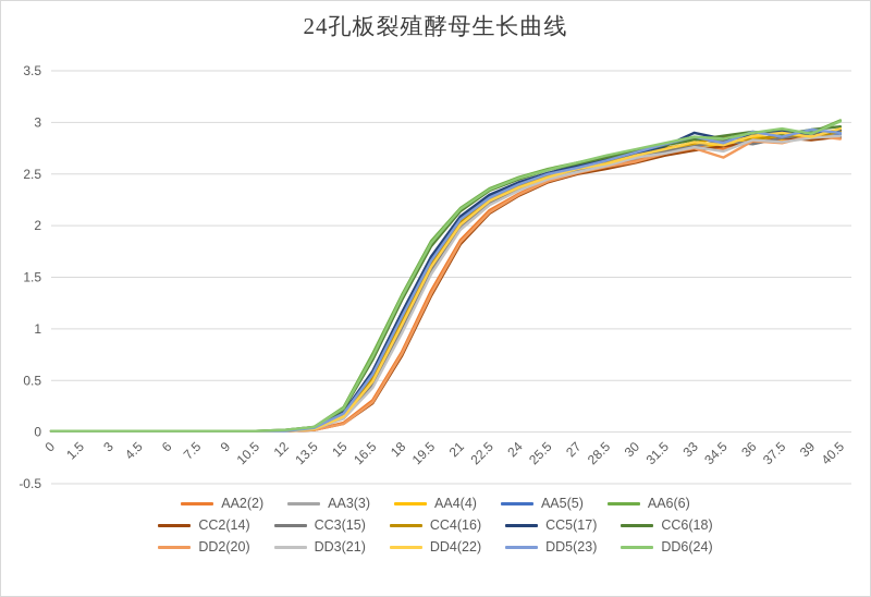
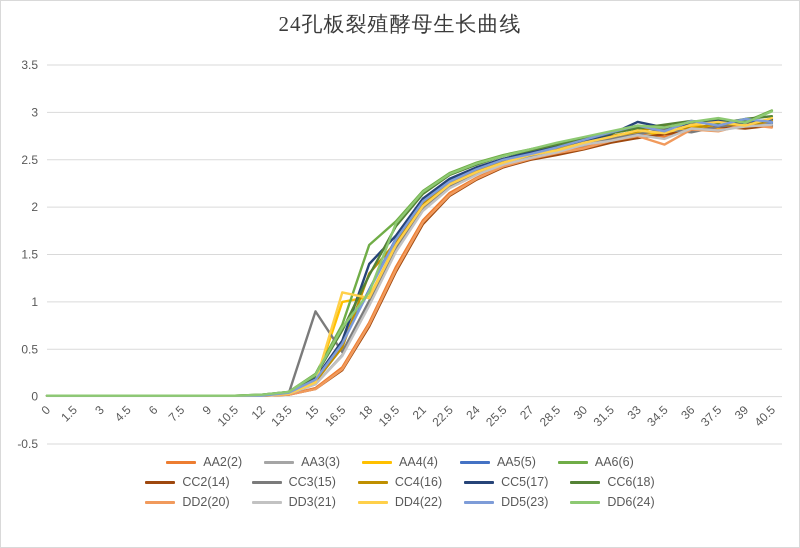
CC3(15)/15: 0.1 -> 0.9
AA4(4)/16.5: 0.5 -> 1.0
DD4(22)/16.5: 0.5 -> 1.1
AA6(6)/18: 1.3 -> 1.6
CC4(16)/18: 1.1 -> 1.3
CC5(17)/18: 1.2 -> 1.4
DD6(24)/18: 1.3 -> 1.1
